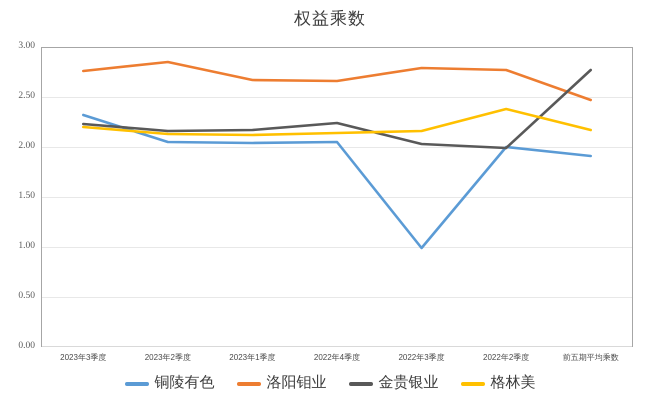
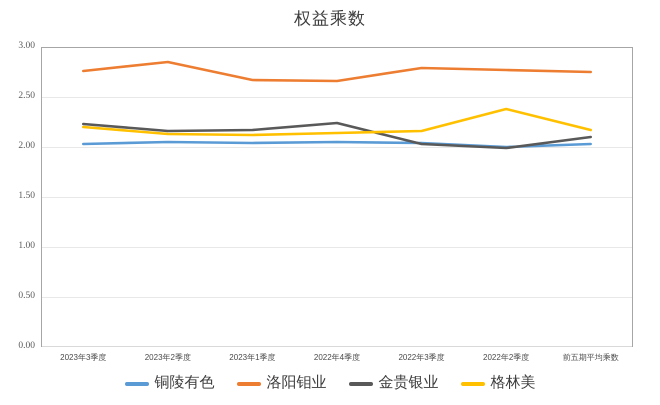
铜陵有色/2023年3季度: 2.32 -> 2.03
铜陵有色/2022年3季度: 0.99 -> 2.04
铜陵有色/前五期平均乘数: 1.91 -> 2.03
洛阳钼业/前五期平均乘数: 2.47 -> 2.75
金贵银业/前五期平均乘数: 2.77 -> 2.10
